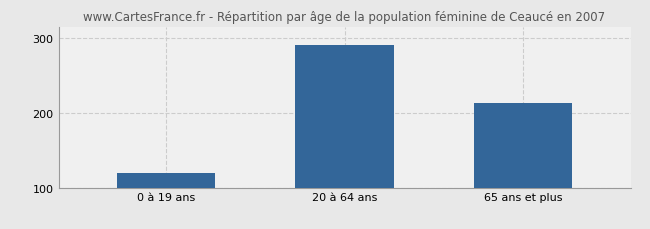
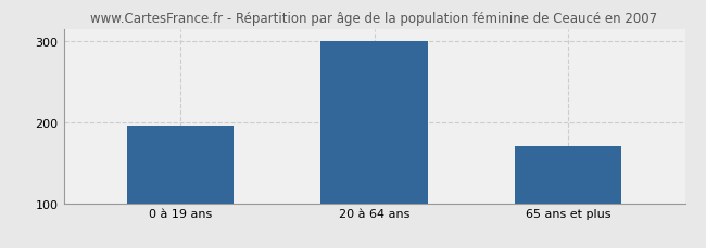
0 à 19 ans: 120 -> 196
20 à 64 ans: 291 -> 300
65 ans et plus: 213 -> 170
